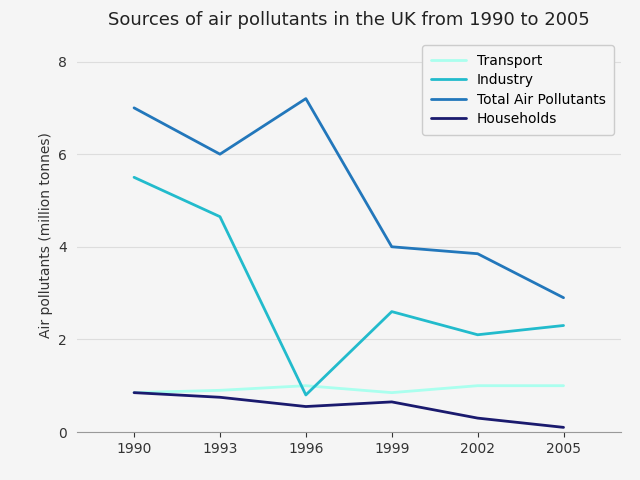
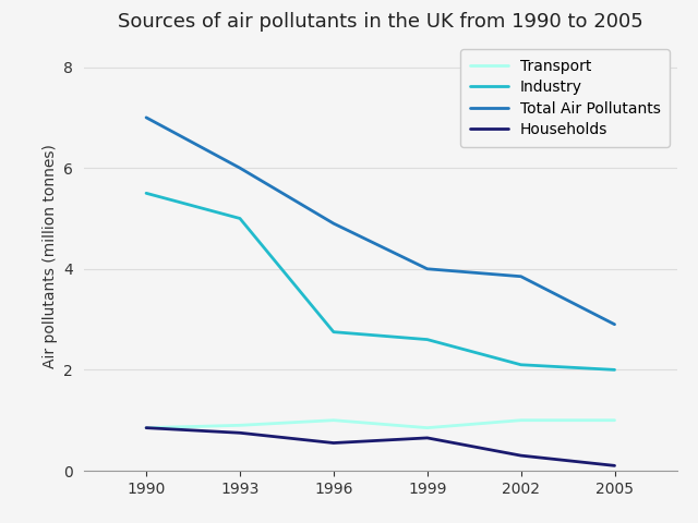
Industry/1993: 4.65 -> 5.00
Industry/1996: 0.80 -> 2.75
Total Air Pollutants/1996: 7.20 -> 4.90
Industry/2005: 2.30 -> 2.00
